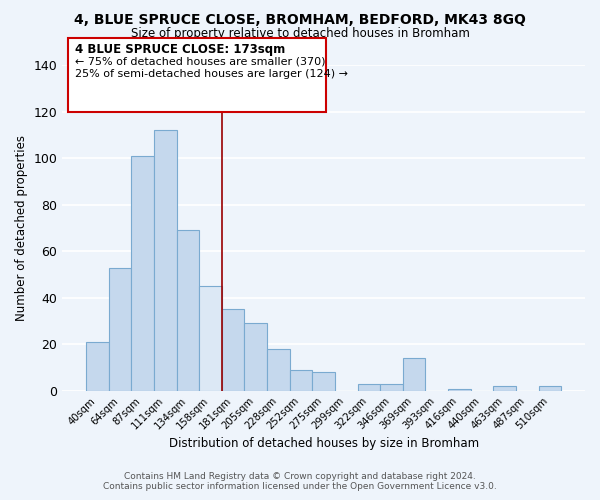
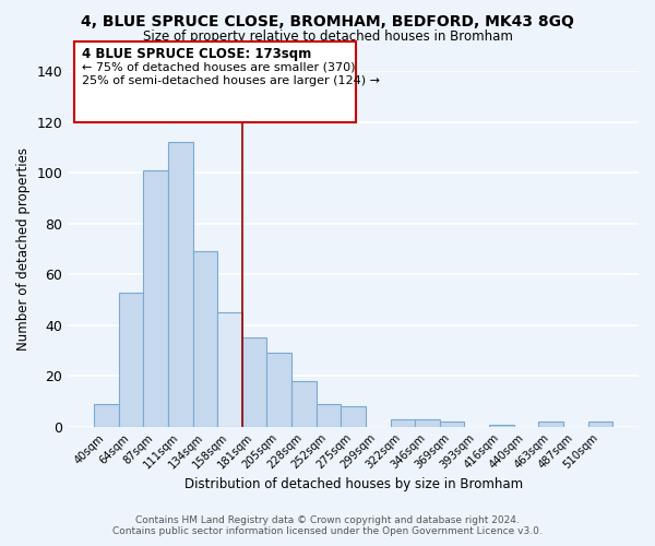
40sqm: 21 -> 9
369sqm: 14 -> 2
